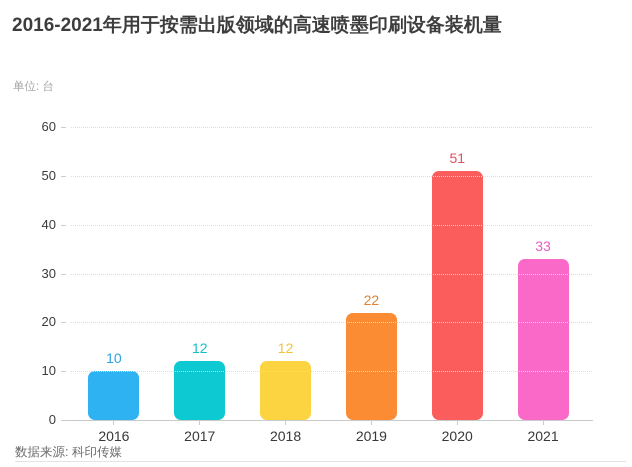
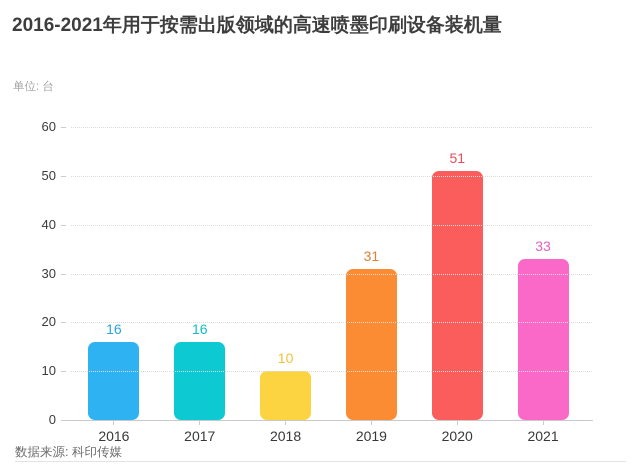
2016: 10 -> 16
2017: 12 -> 16
2018: 12 -> 10
2019: 22 -> 31
